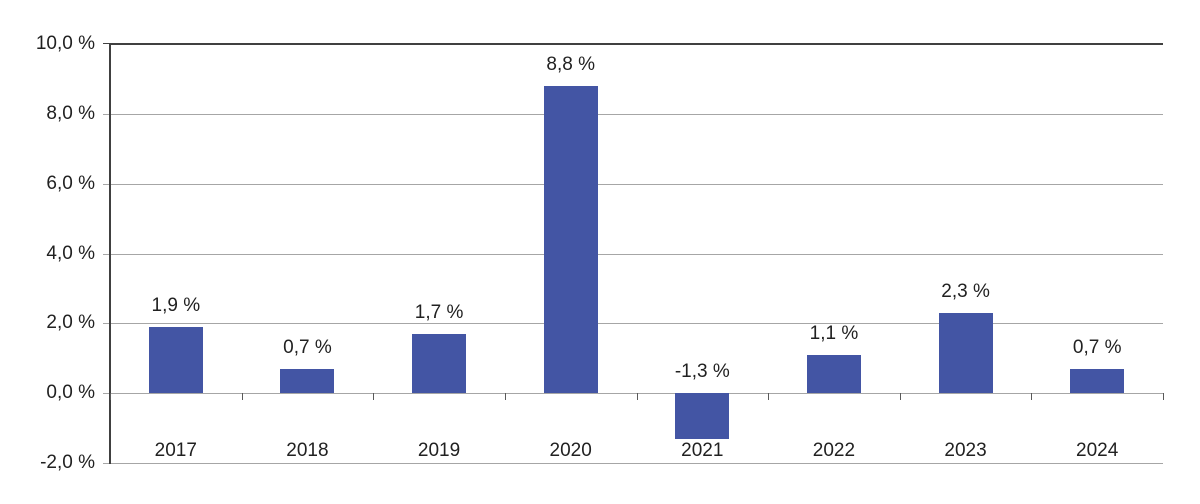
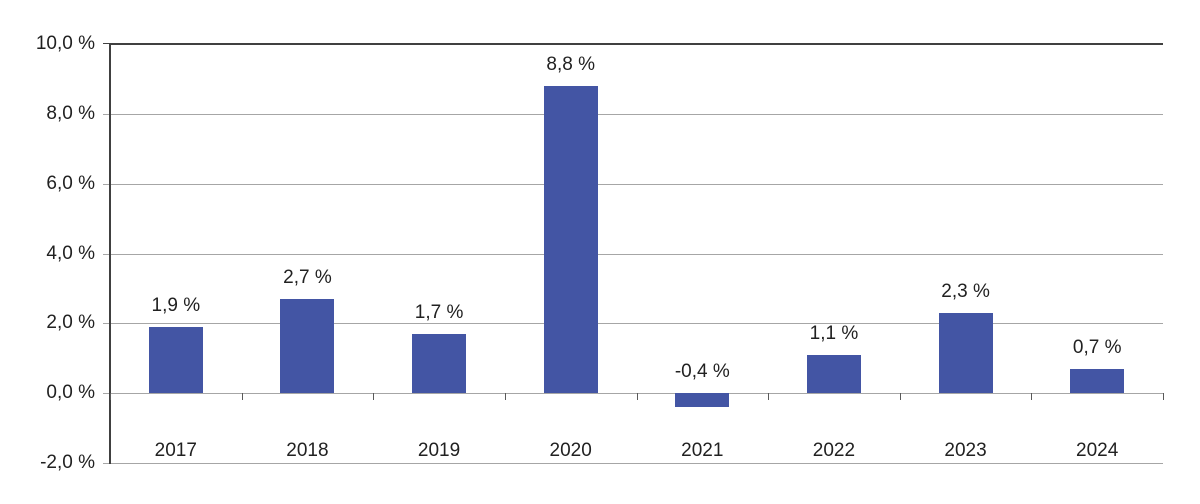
2018: 0,7 -> 2,7
2021: -1,3 -> -0,4
